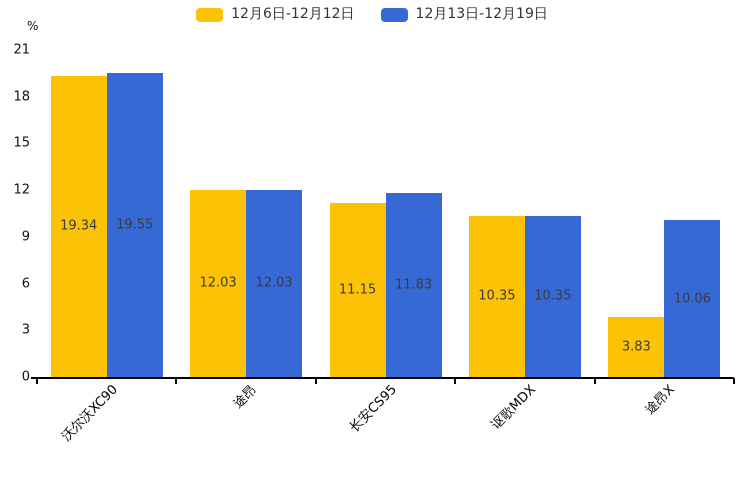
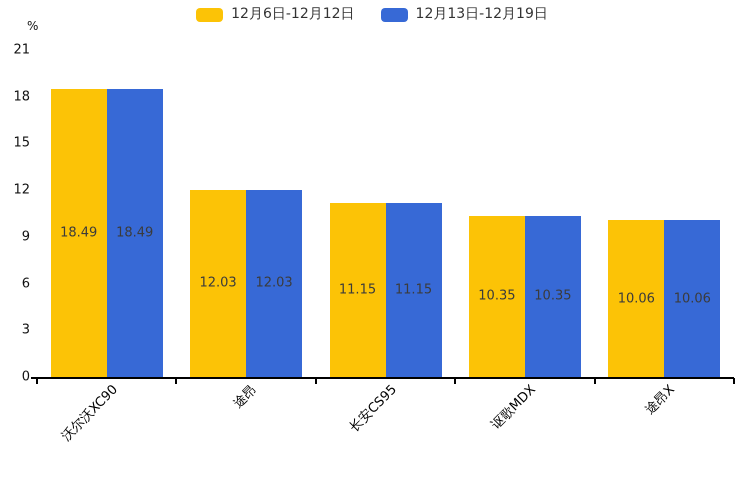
12月6日-12月12日/沃尔沃XC90: 19.34 -> 18.49
12月13日-12月19日/沃尔沃XC90: 19.55 -> 18.49
12月13日-12月19日/长安CS95: 11.83 -> 11.15
12月6日-12月12日/途昂X: 3.83 -> 10.06
